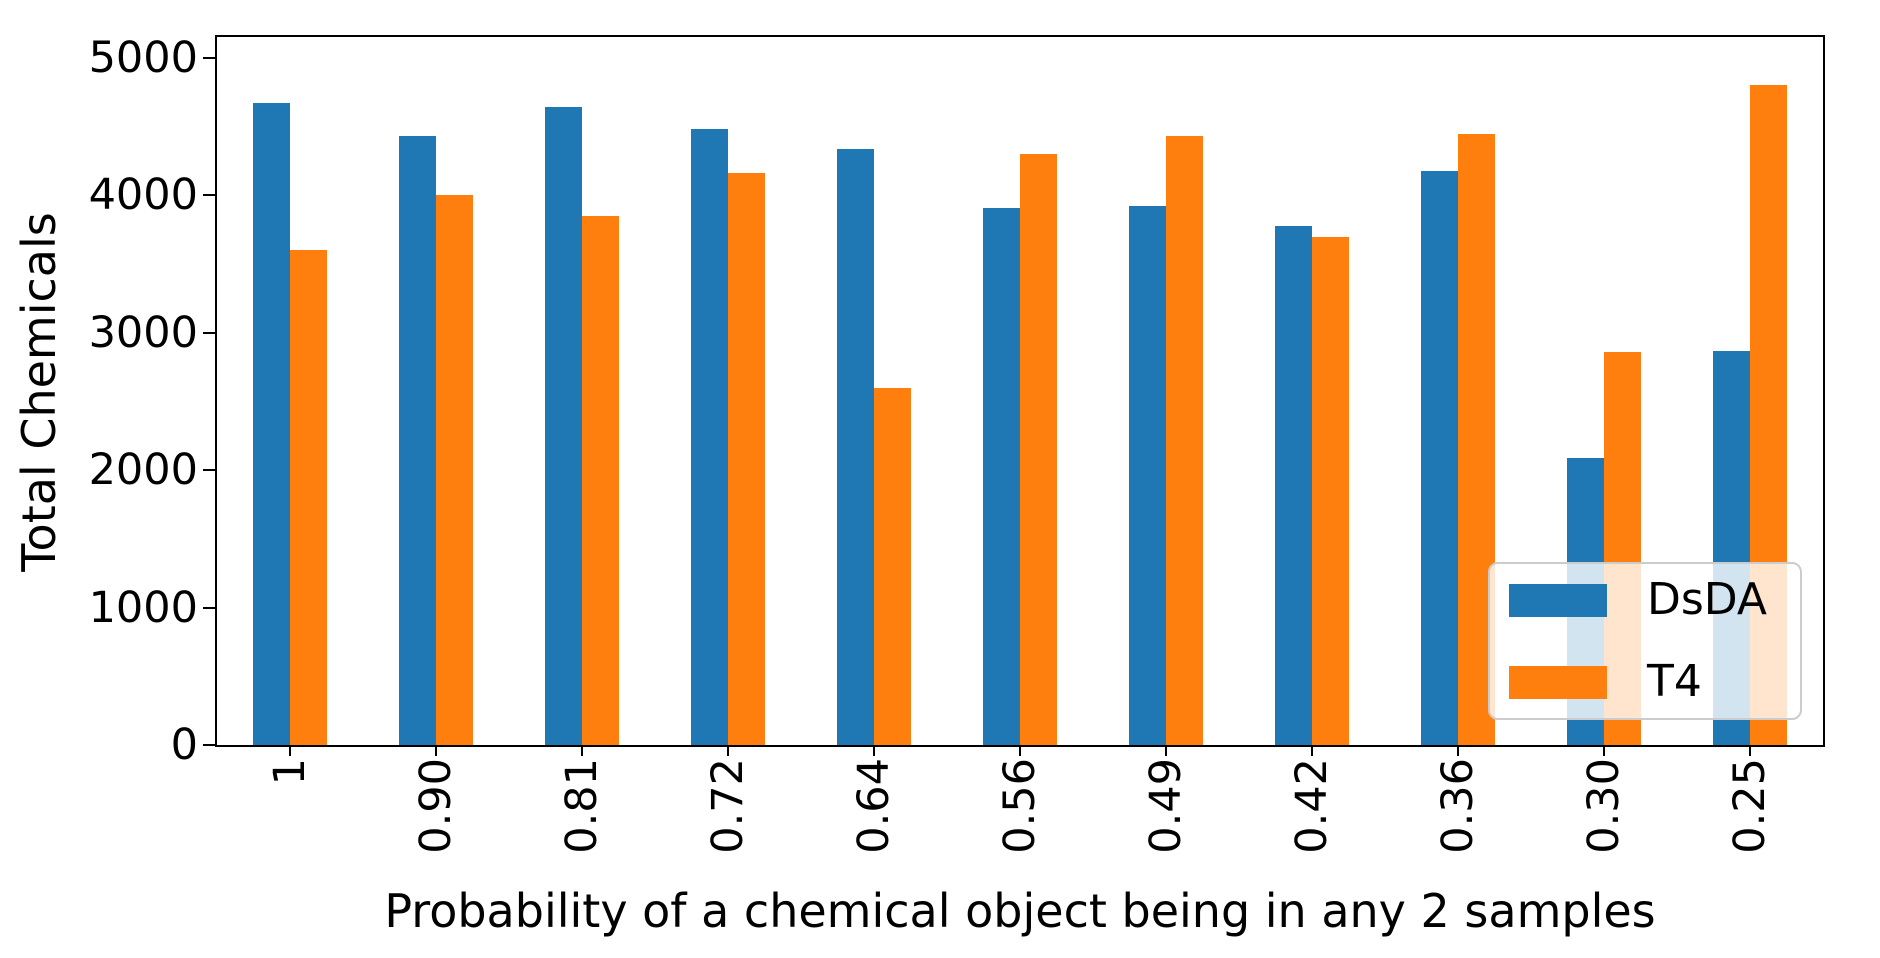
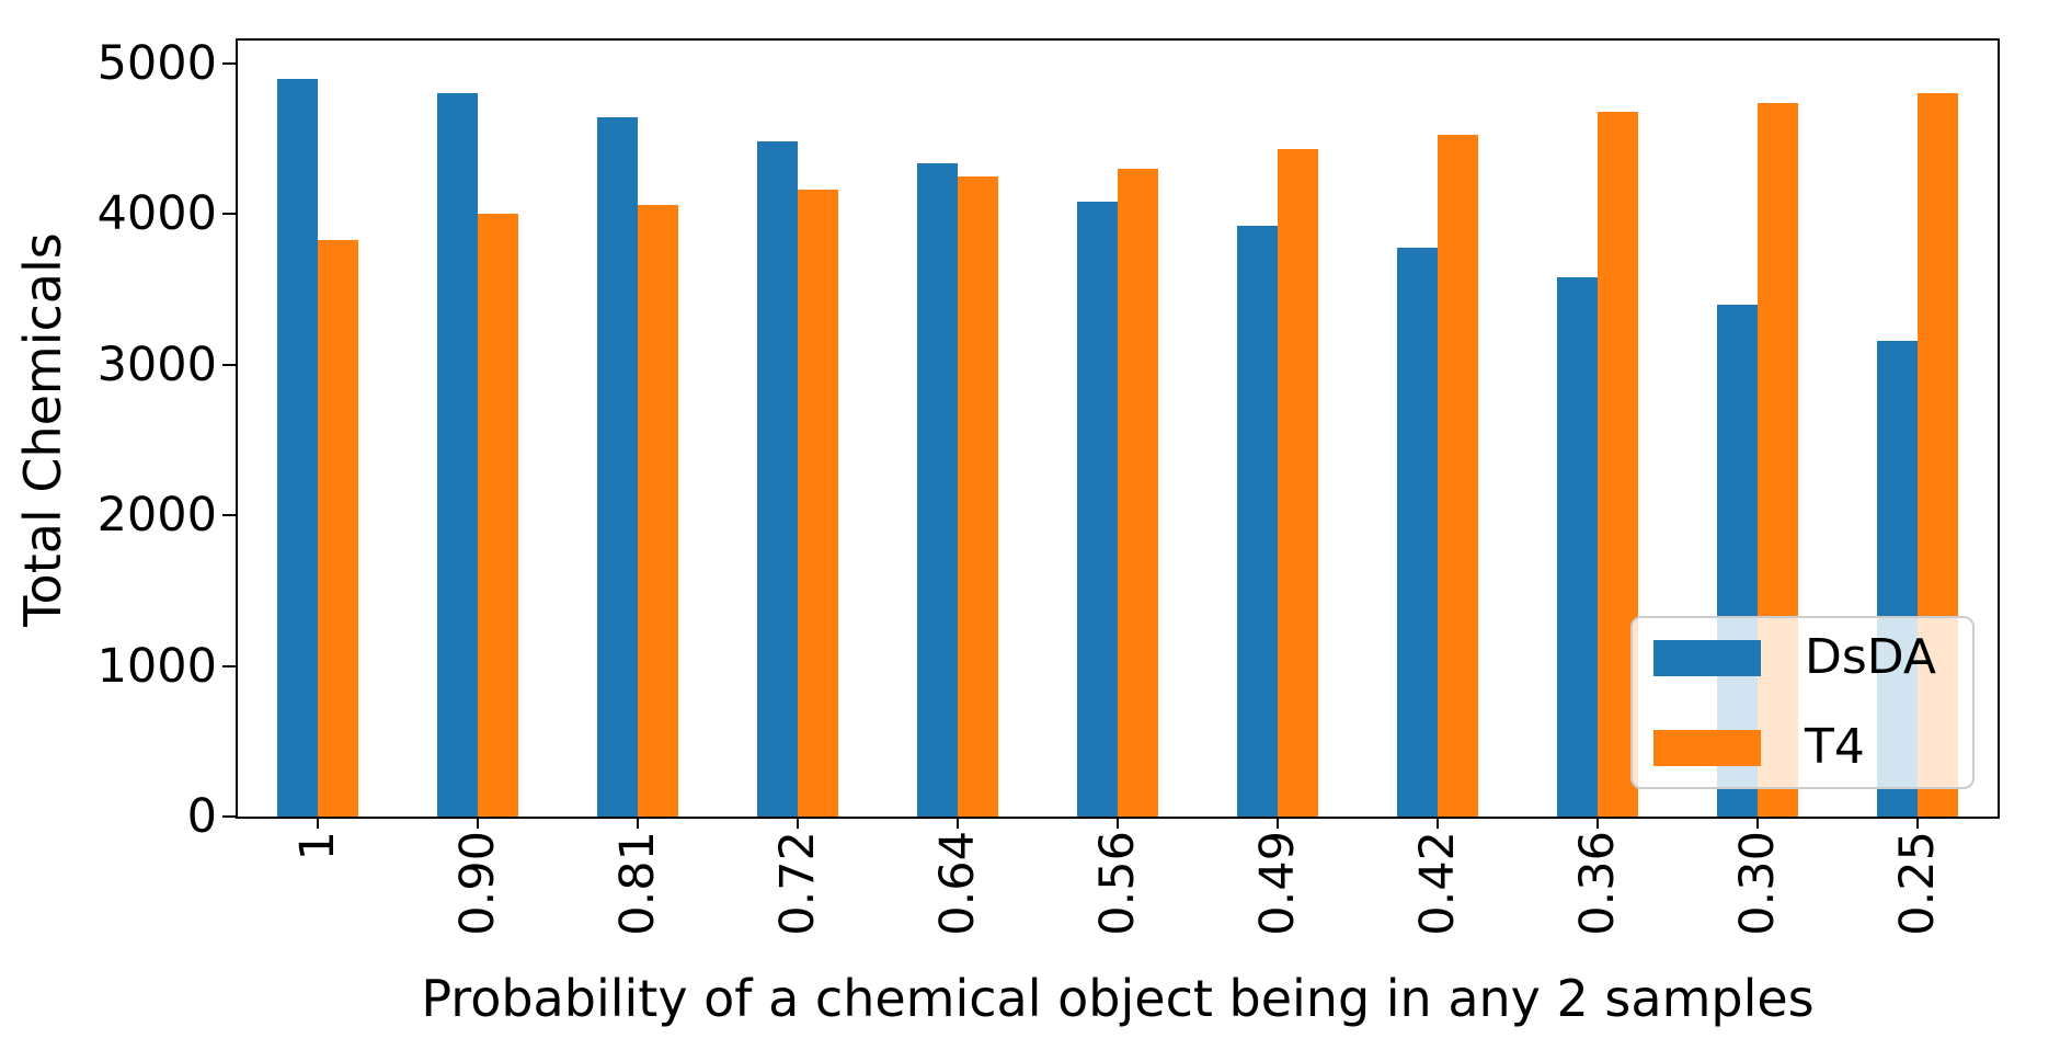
DsDA/1: 4670 -> 4900
T4/1: 3600 -> 3830
DsDA/0.90: 4430 -> 4800
T4/0.81: 3850 -> 4060
T4/0.64: 2600 -> 4250
DsDA/0.56: 3910 -> 4080
T4/0.42: 3700 -> 4530
DsDA/0.36: 4180 -> 3580
T4/0.36: 4450 -> 4680
DsDA/0.30: 2090 -> 3400
T4/0.30: 2860 -> 4740
DsDA/0.25: 2870 -> 3160
